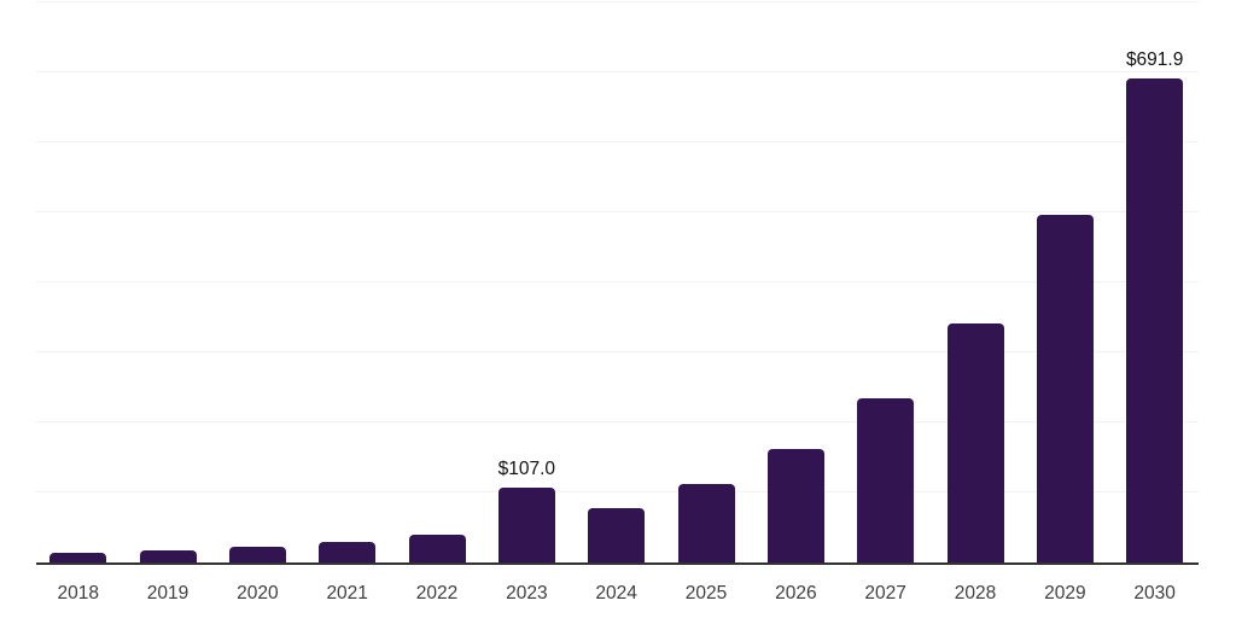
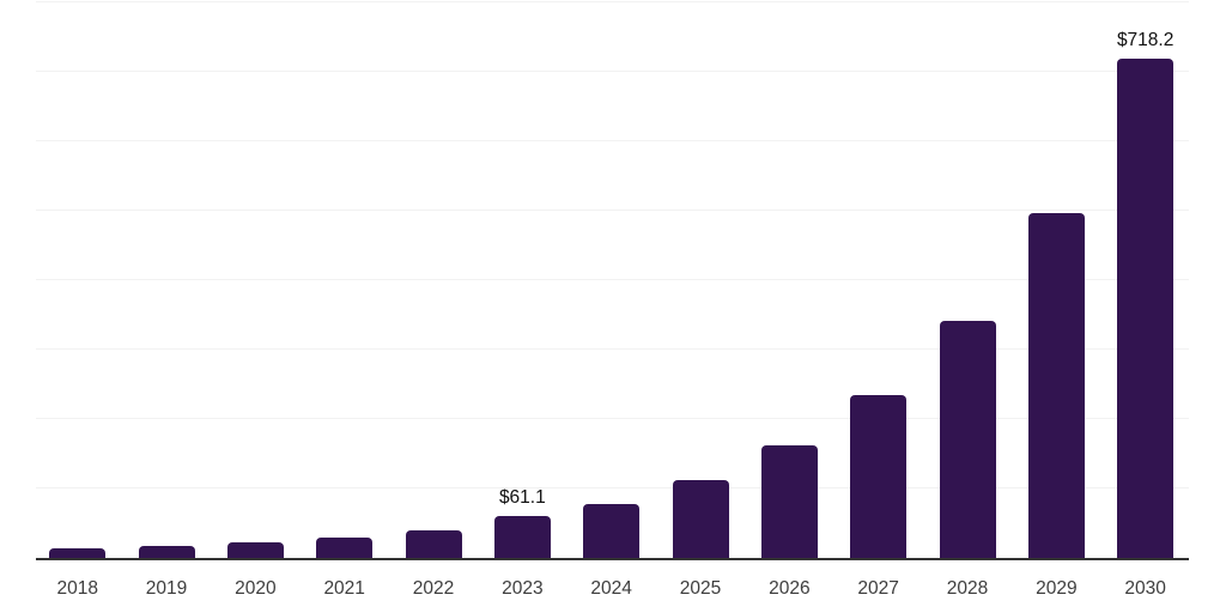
2023: $107.0 -> $61.1
2030: $691.9 -> $718.2
